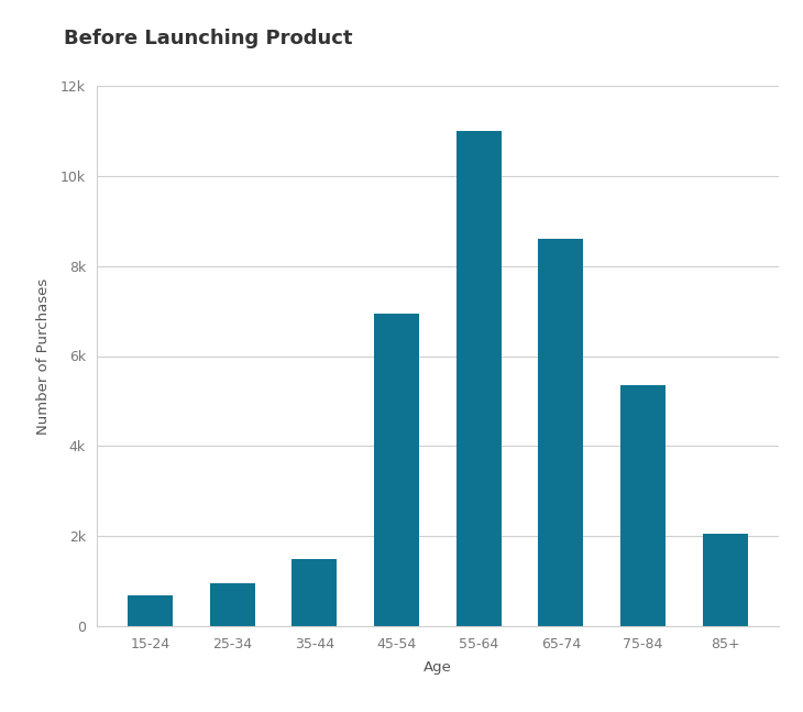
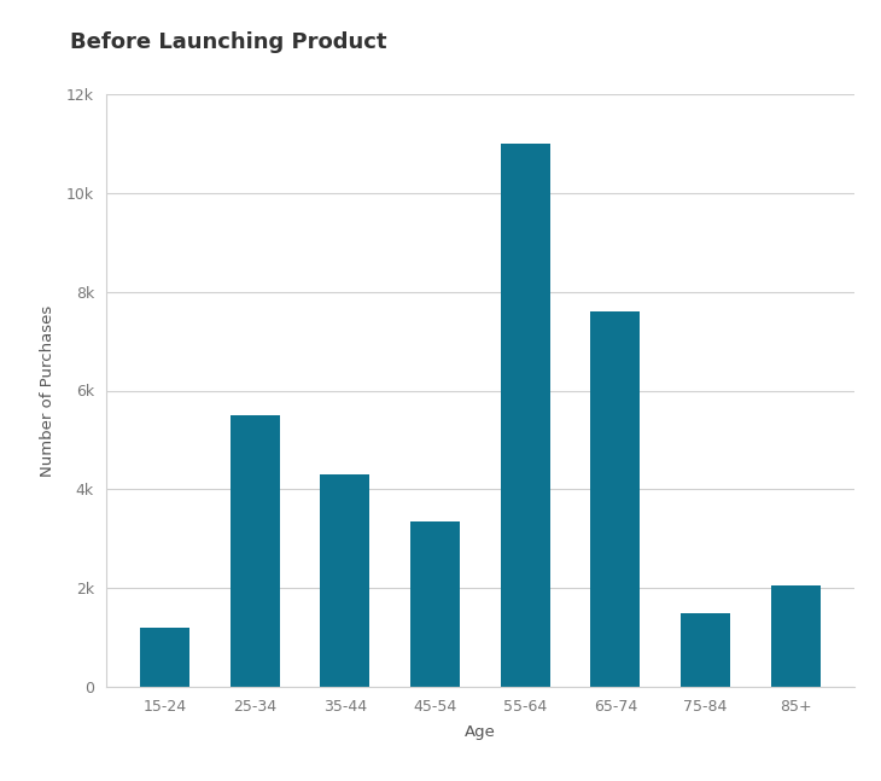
15-24: 0.70k -> 1.20k
25-34: 0.95k -> 5.50k
35-44: 1.50k -> 4.30k
45-54: 6.95k -> 3.35k
65-74: 8.60k -> 7.60k
75-84: 5.35k -> 1.50k
